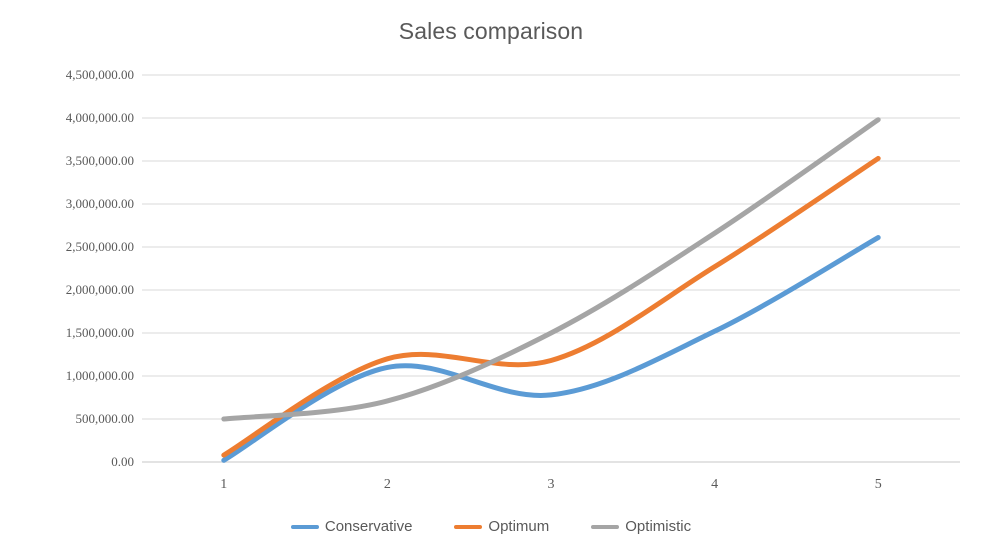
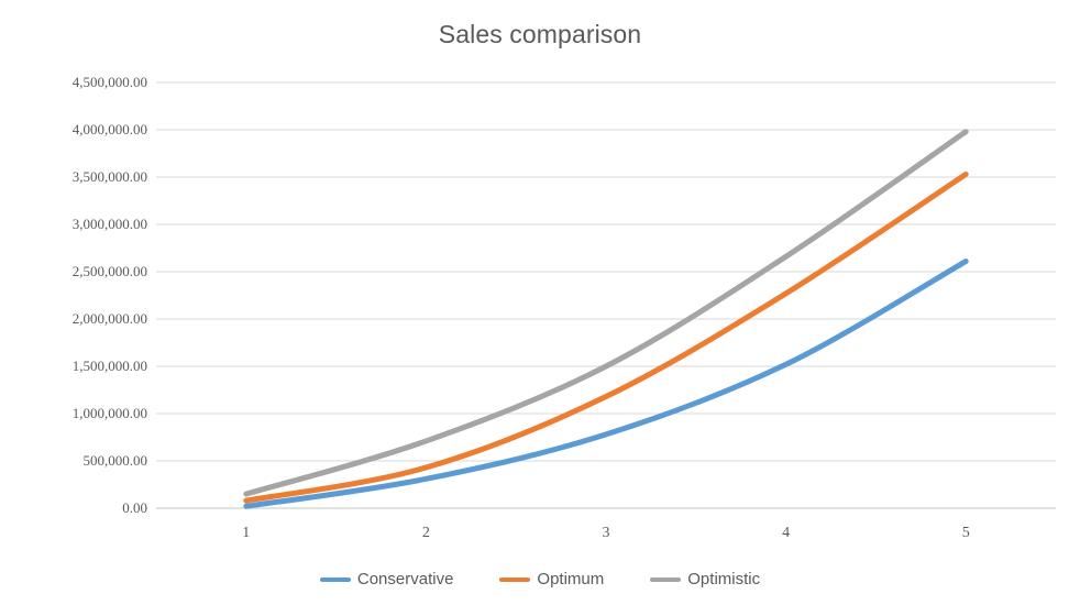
Optimistic/1: 500000 -> 200000
Conservative/2: 1100000 -> 300000
Optimum/2: 1200000 -> 400000
